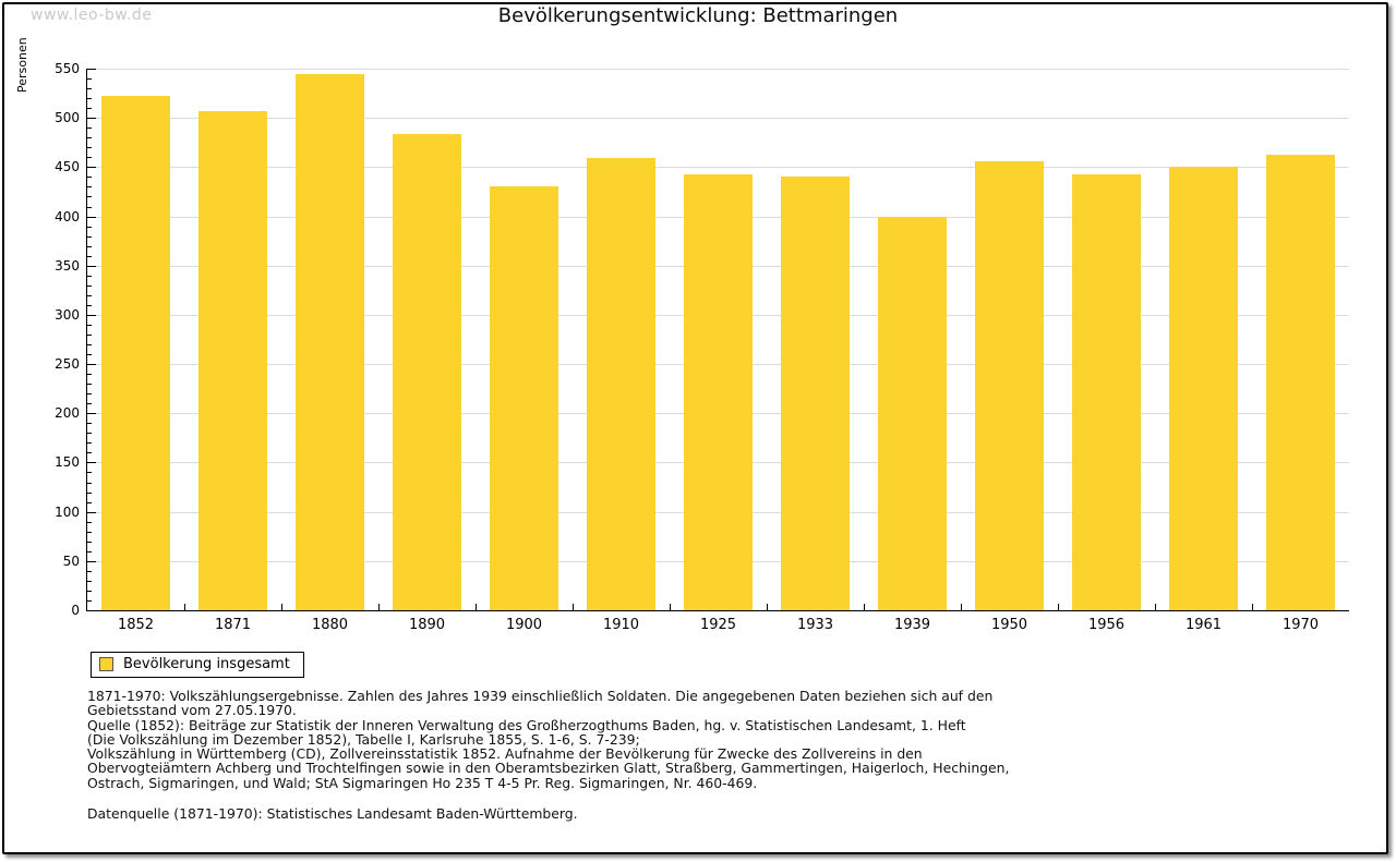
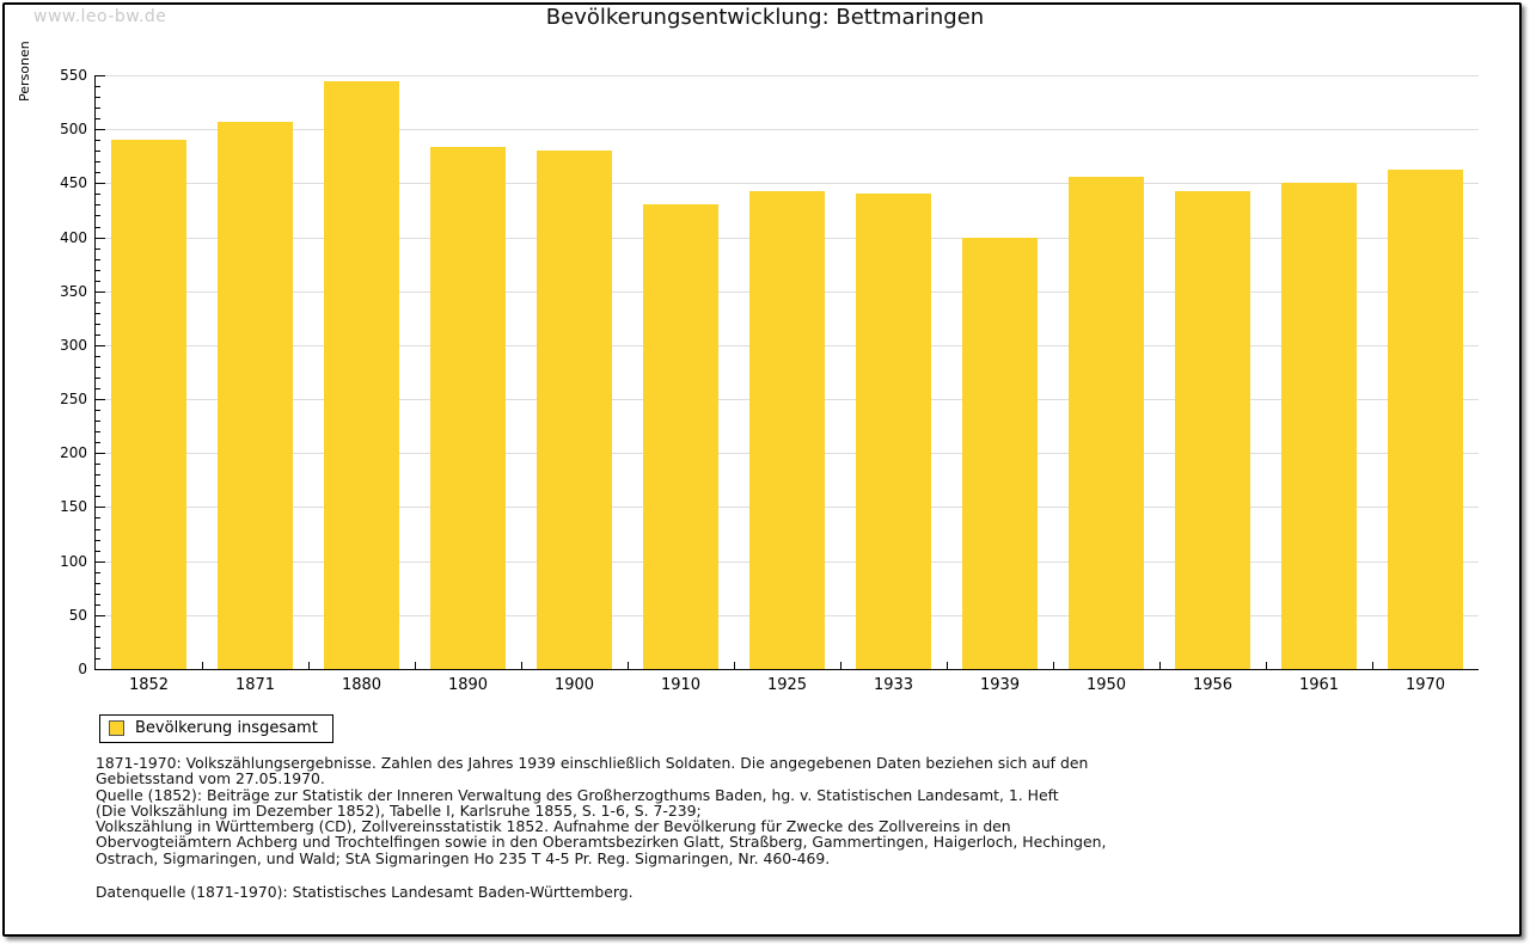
1852: 520 -> 490
1900: 430 -> 480
1910: 460 -> 430
